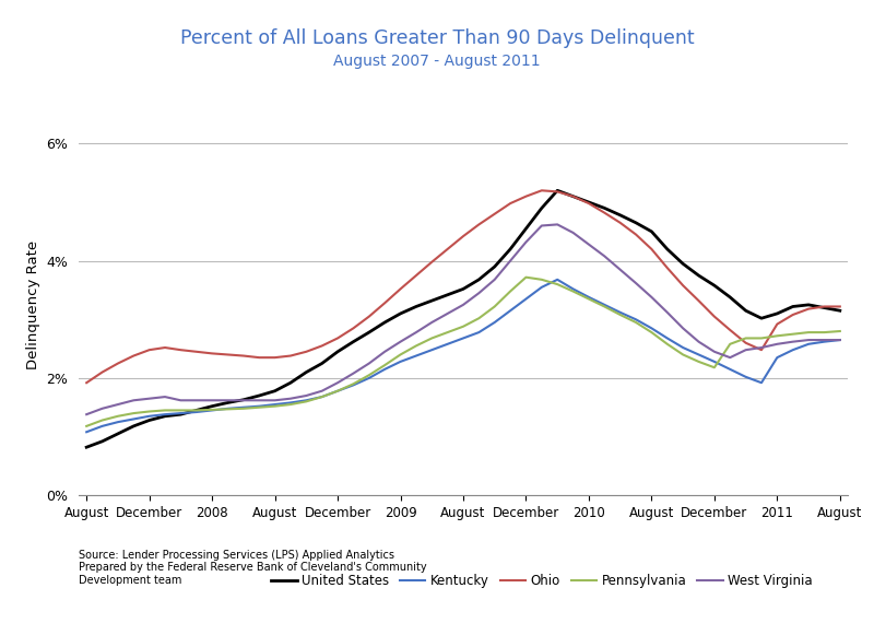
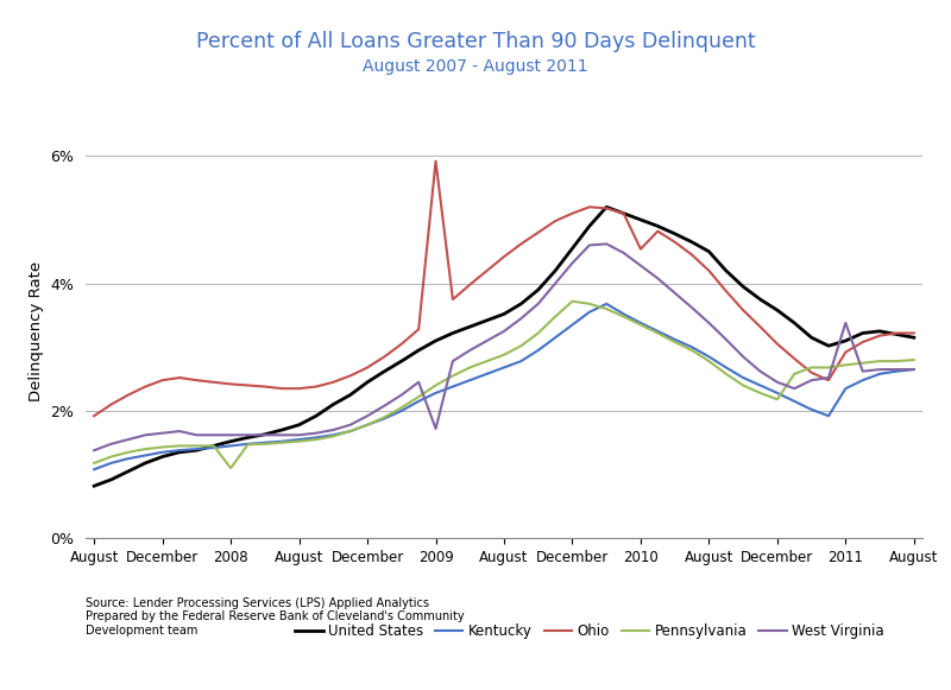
Pennsylvania/2008: 1.46% -> 1.10%
Ohio/2009: 3.52% -> 5.92%
West Virginia/2009: 2.62% -> 1.72%
Ohio/2010: 4.98% -> 4.54%
West Virginia/2011: 2.58% -> 3.38%
